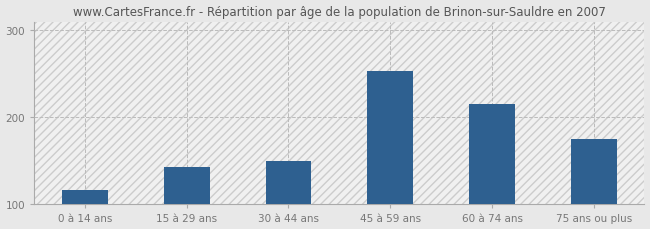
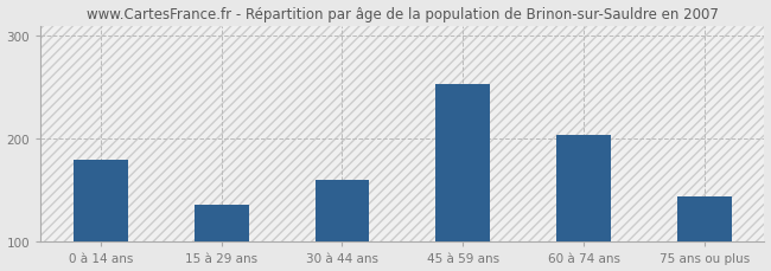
0 à 14 ans: 117 -> 180
15 à 29 ans: 143 -> 136
30 à 44 ans: 150 -> 160
60 à 74 ans: 215 -> 204
75 ans ou plus: 175 -> 144
